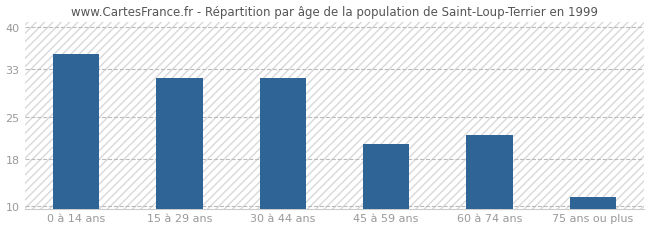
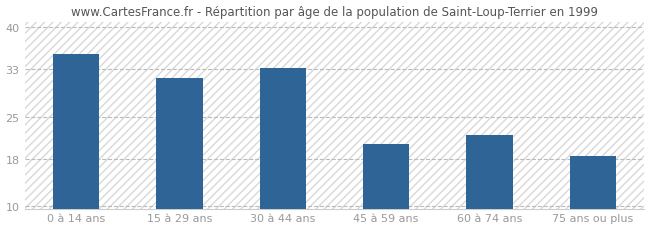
30 à 44 ans: 31.5 -> 33.2
75 ans ou plus: 11.5 -> 18.4
